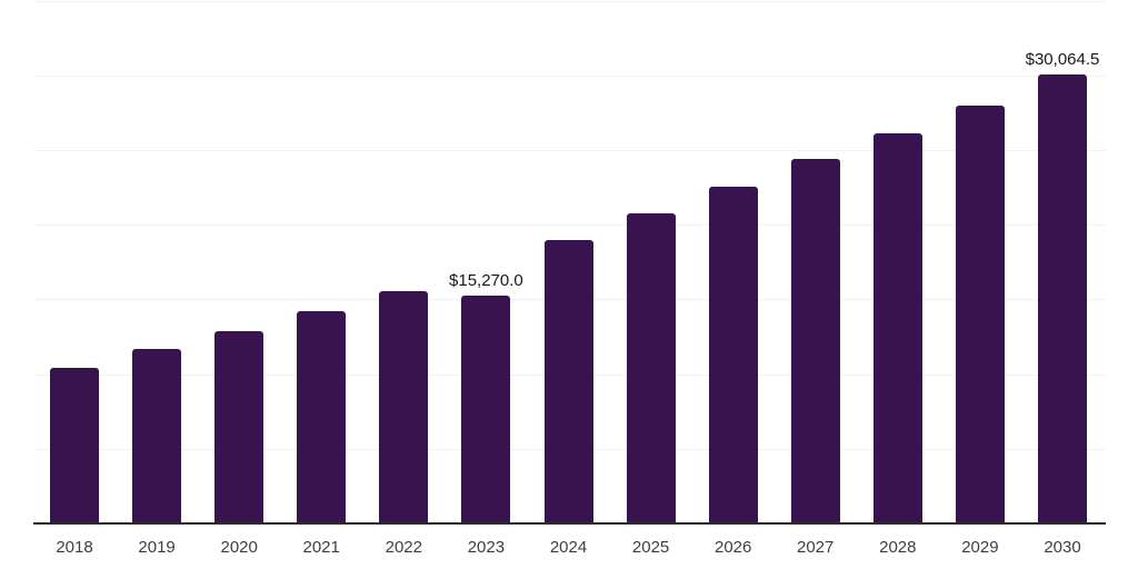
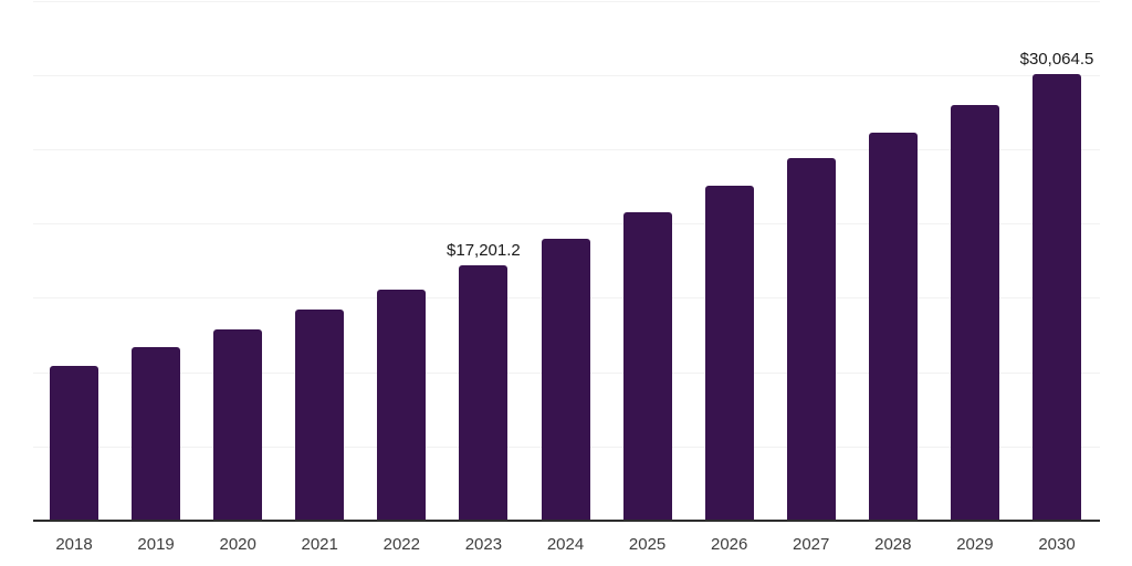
2023: $15,270.0 -> $17,201.2
